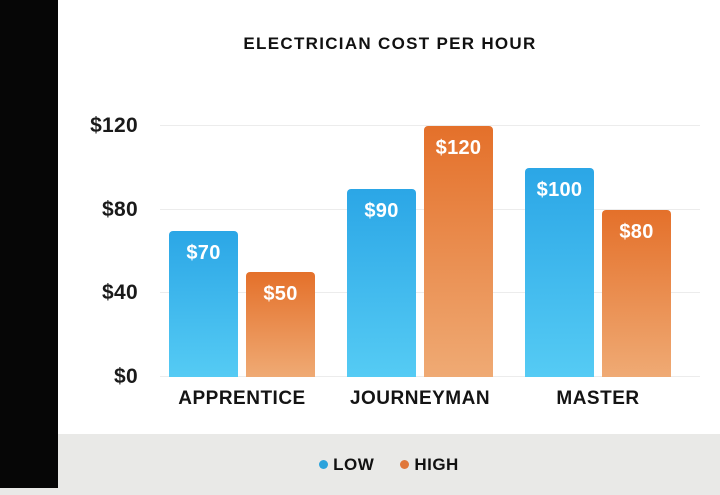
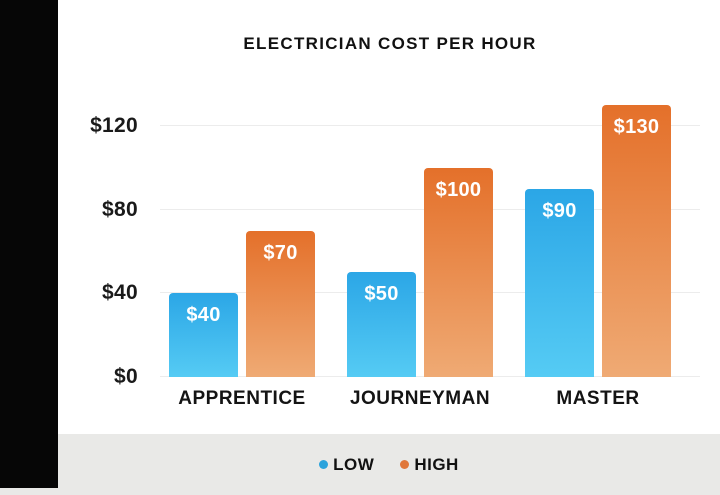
LOW/APPRENTICE: $70 -> $40
HIGH/APPRENTICE: $50 -> $70
LOW/JOURNEYMAN: $90 -> $50
HIGH/JOURNEYMAN: $120 -> $100
LOW/MASTER: $100 -> $90
HIGH/MASTER: $80 -> $130
